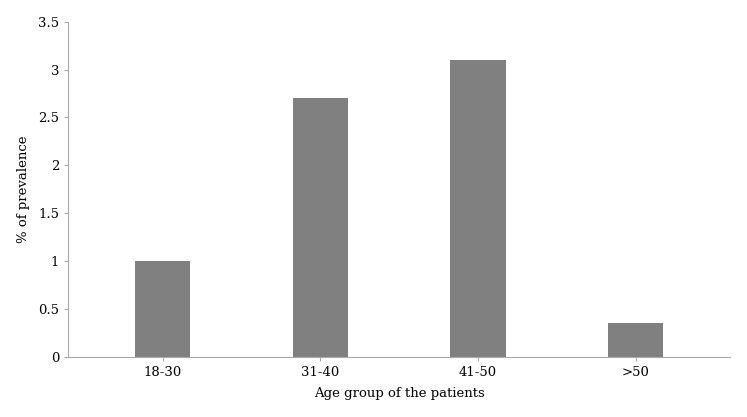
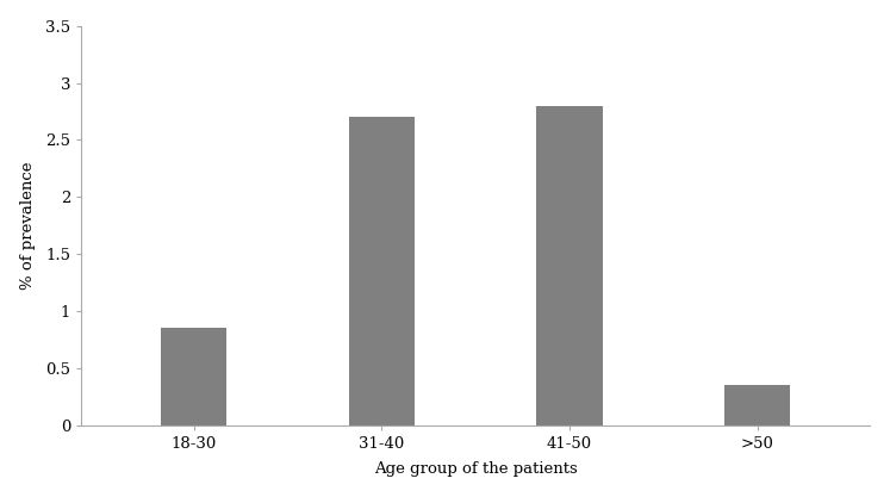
18-30: 1.00 -> 0.86
41-50: 3.10 -> 2.80
